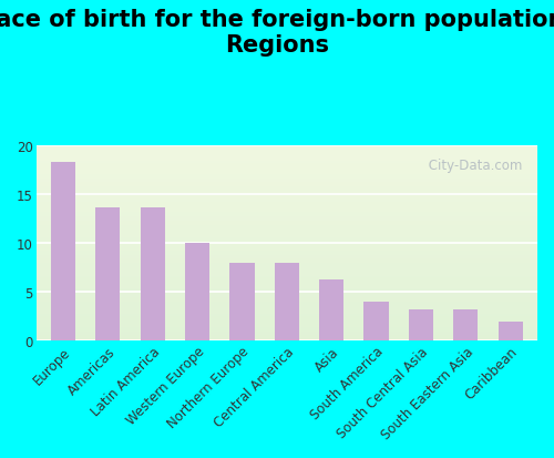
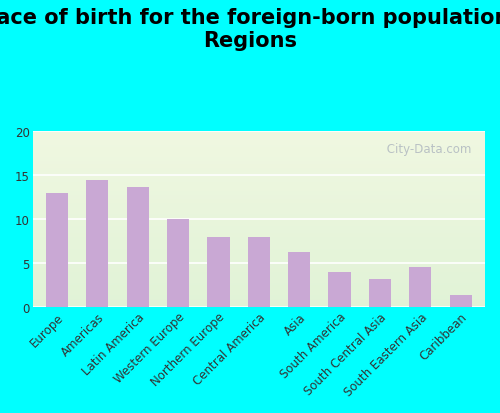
Europe: 18.3 -> 13.0
Americas: 13.7 -> 14.4
South Eastern Asia: 3.2 -> 4.6
Caribbean: 2.0 -> 1.4
